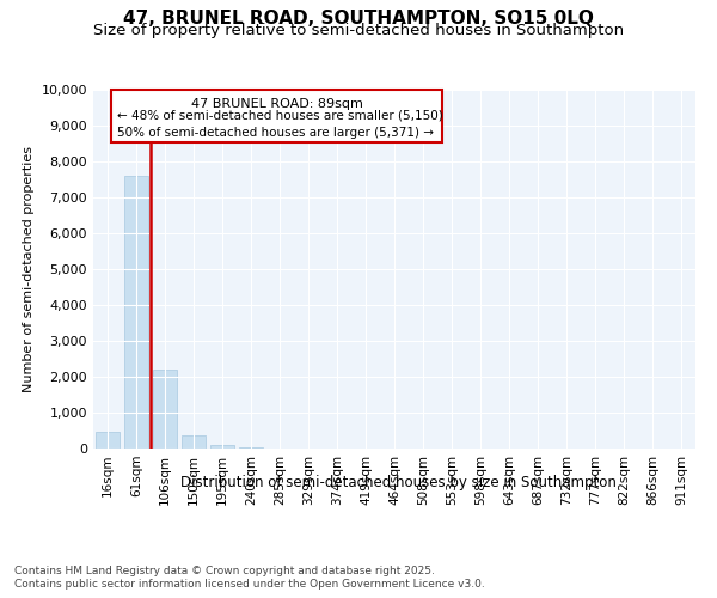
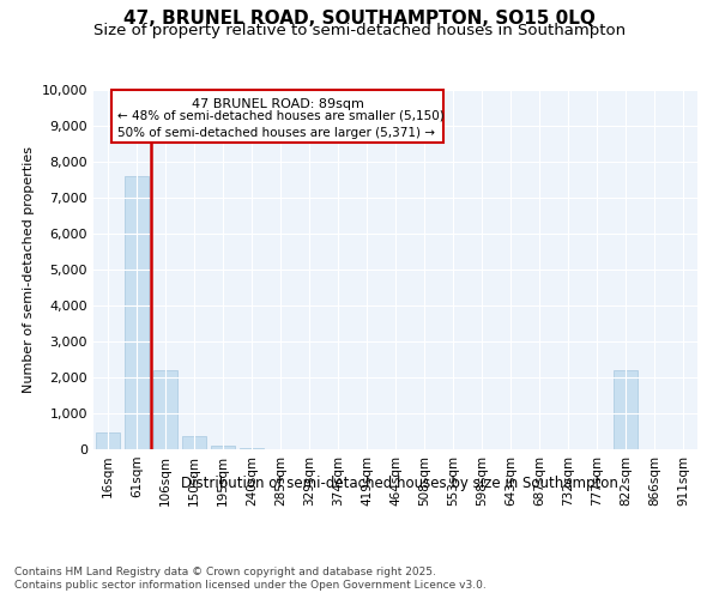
822sqm: 0 -> 2,200
